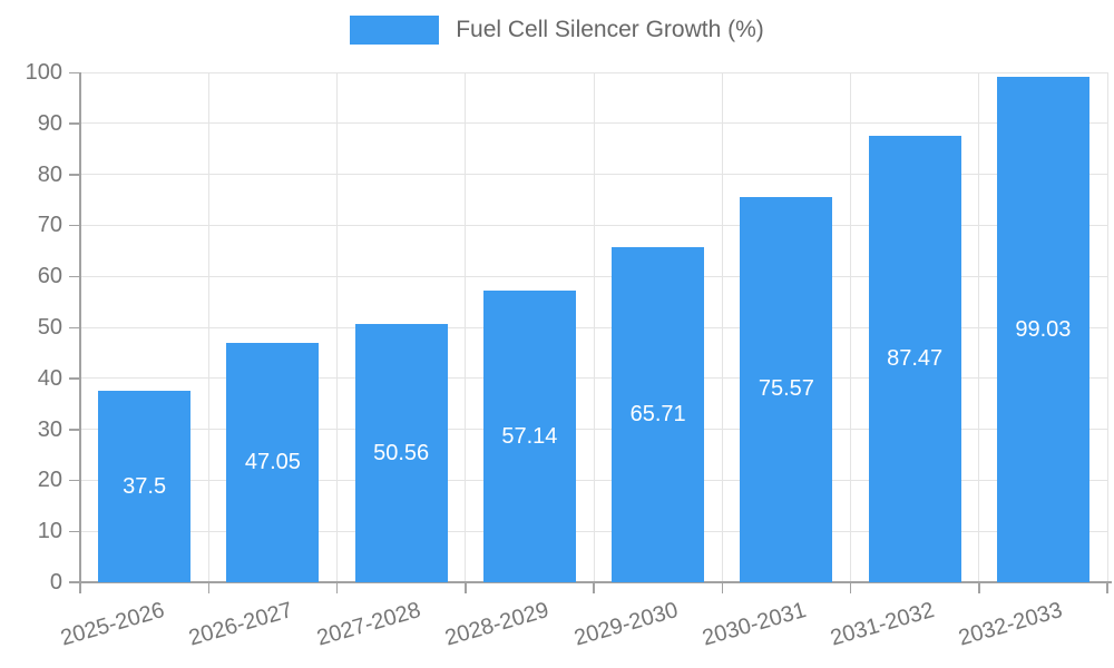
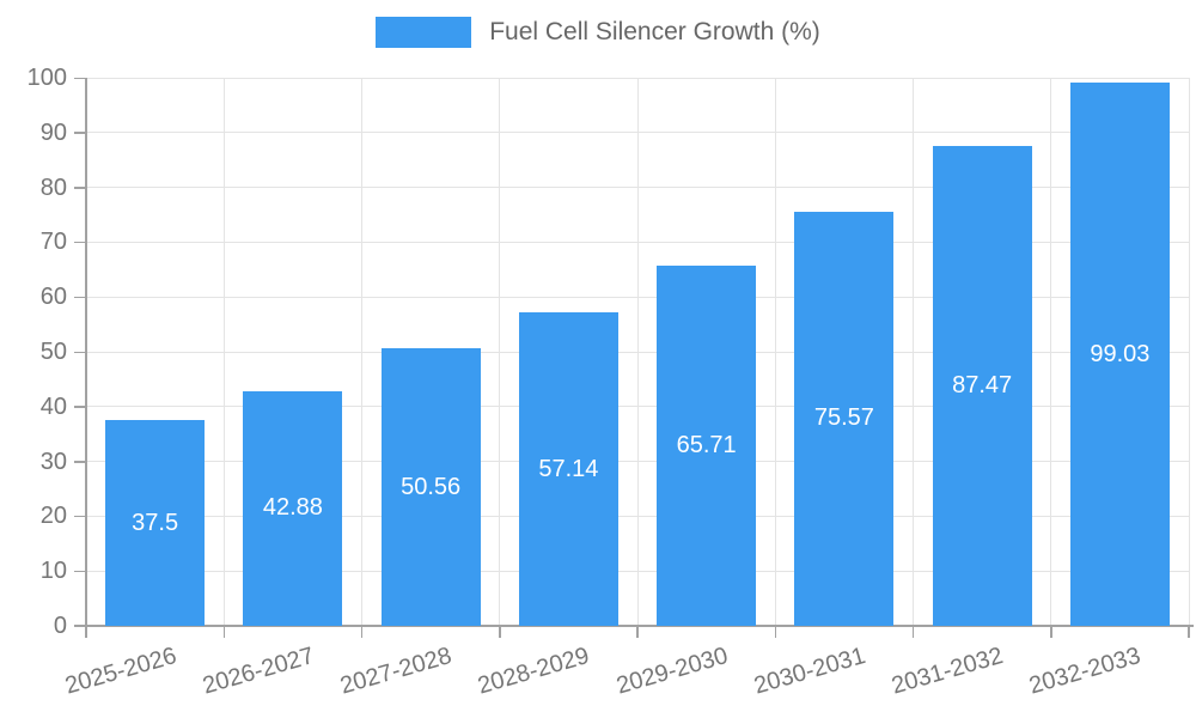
2026-2027: 47.05 -> 42.88
